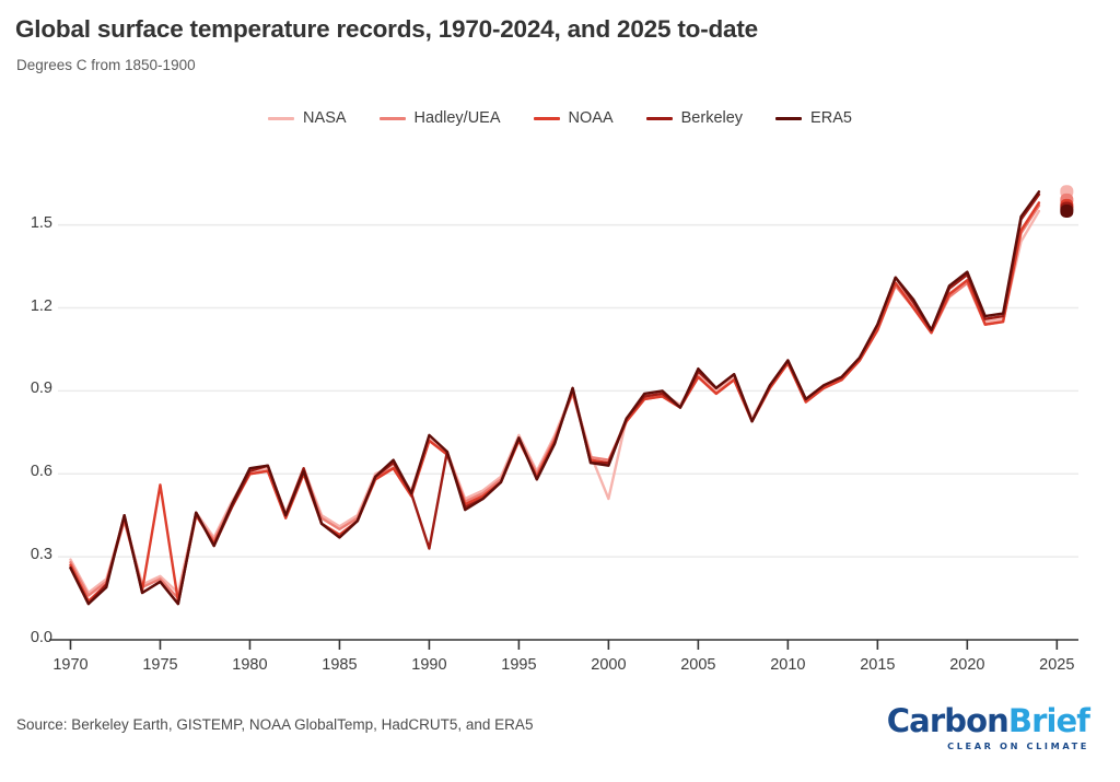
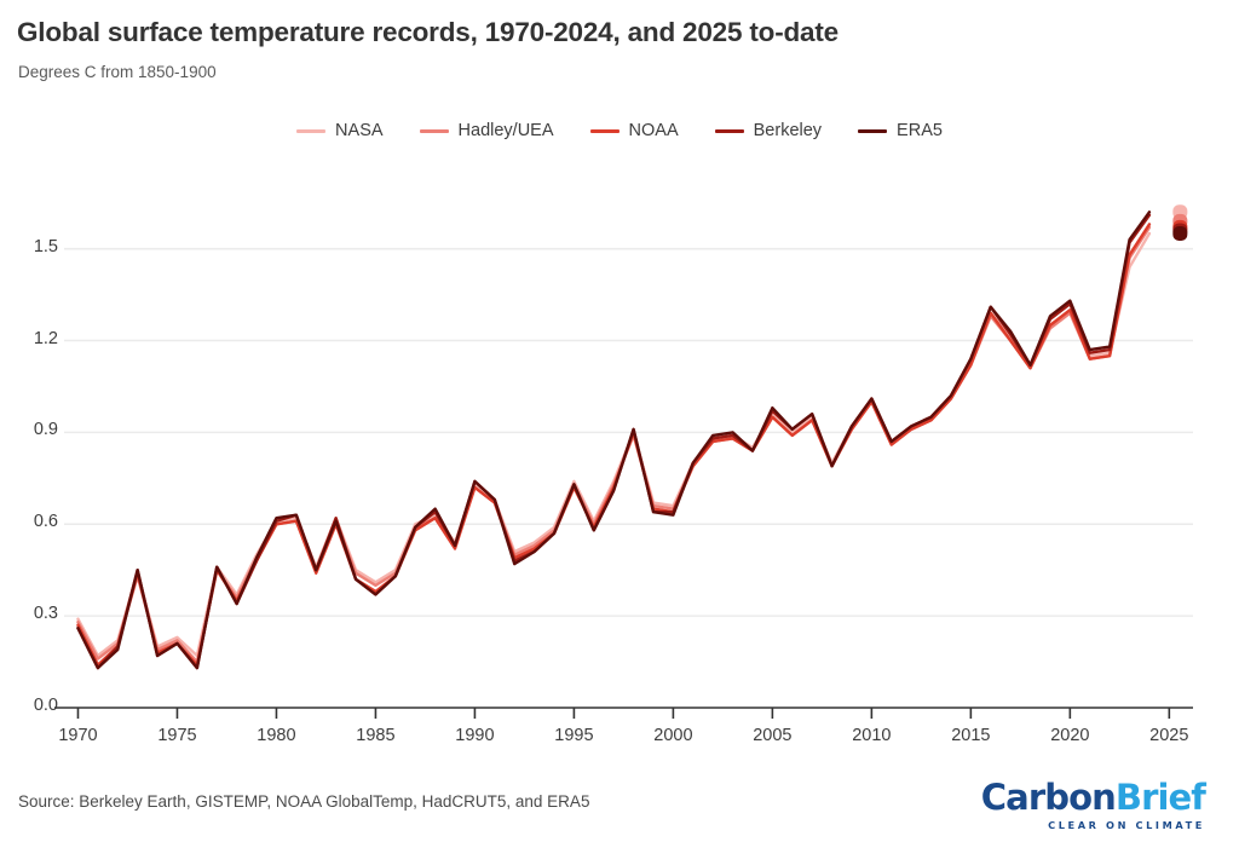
NOAA/1975: 0.56 -> 0.21
Berkeley/1990: 0.33 -> 0.74
NASA/2000: 0.51 -> 0.66
